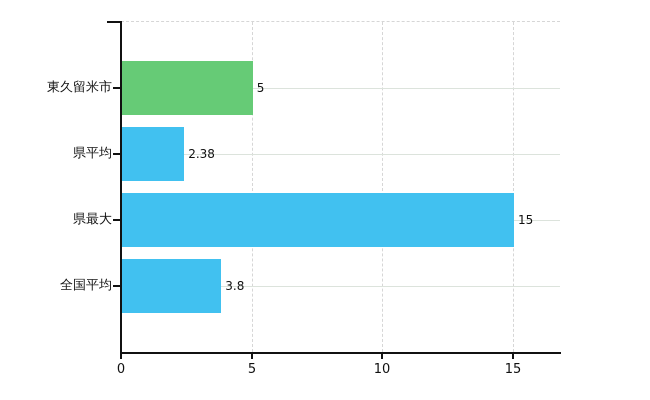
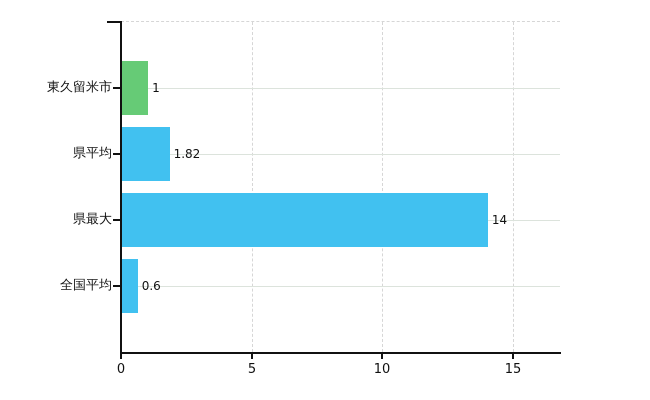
東久留米市: 5 -> 1
県平均: 2.38 -> 1.82
県最大: 15 -> 14
全国平均: 3.8 -> 0.6
